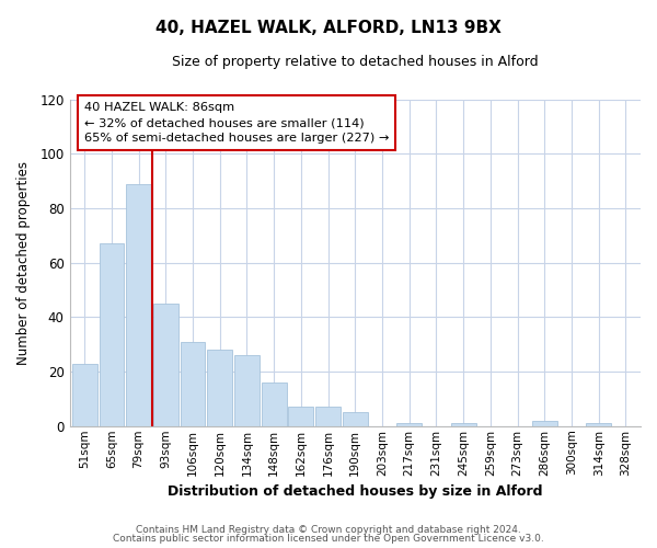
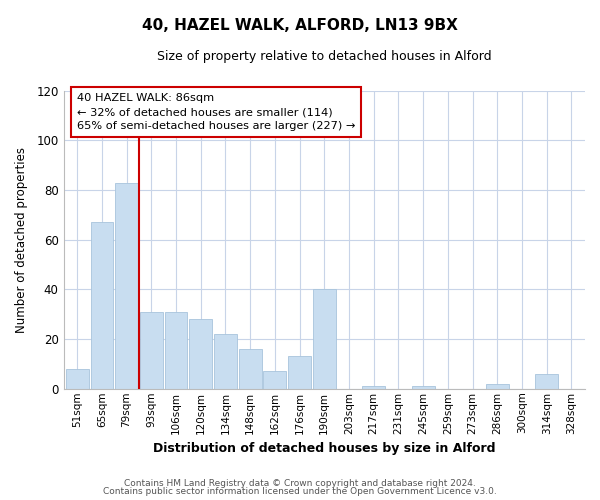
51sqm: 23 -> 8
79sqm: 89 -> 83
93sqm: 45 -> 31
134sqm: 26 -> 22
176sqm: 7 -> 13
190sqm: 5 -> 40
314sqm: 1 -> 6
